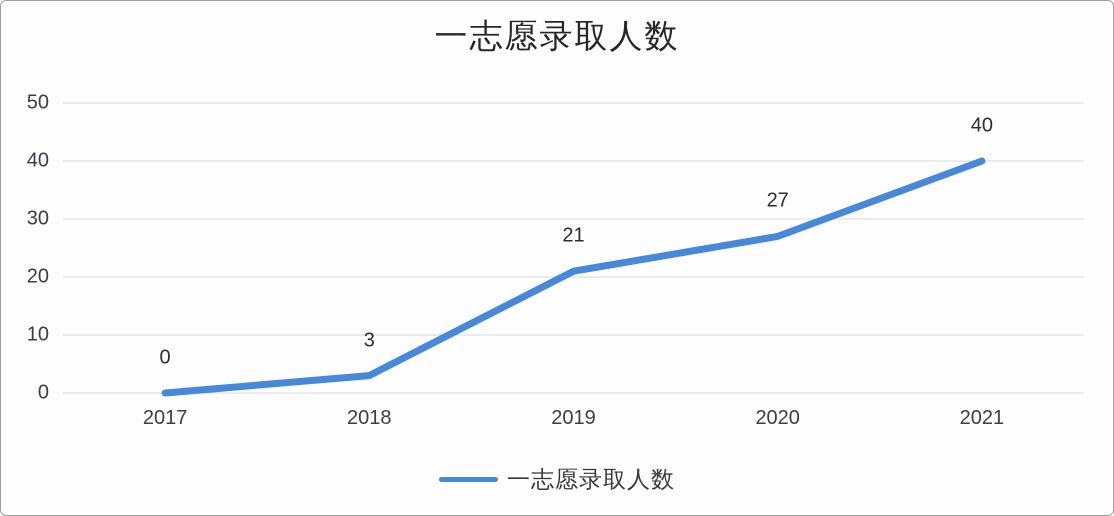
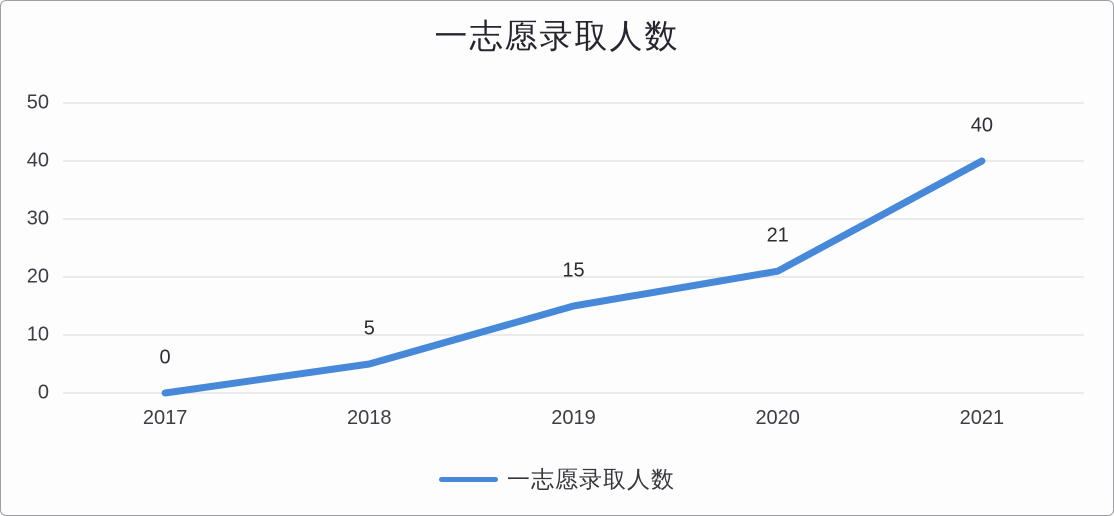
2018: 3 -> 5
2019: 21 -> 15
2020: 27 -> 21
